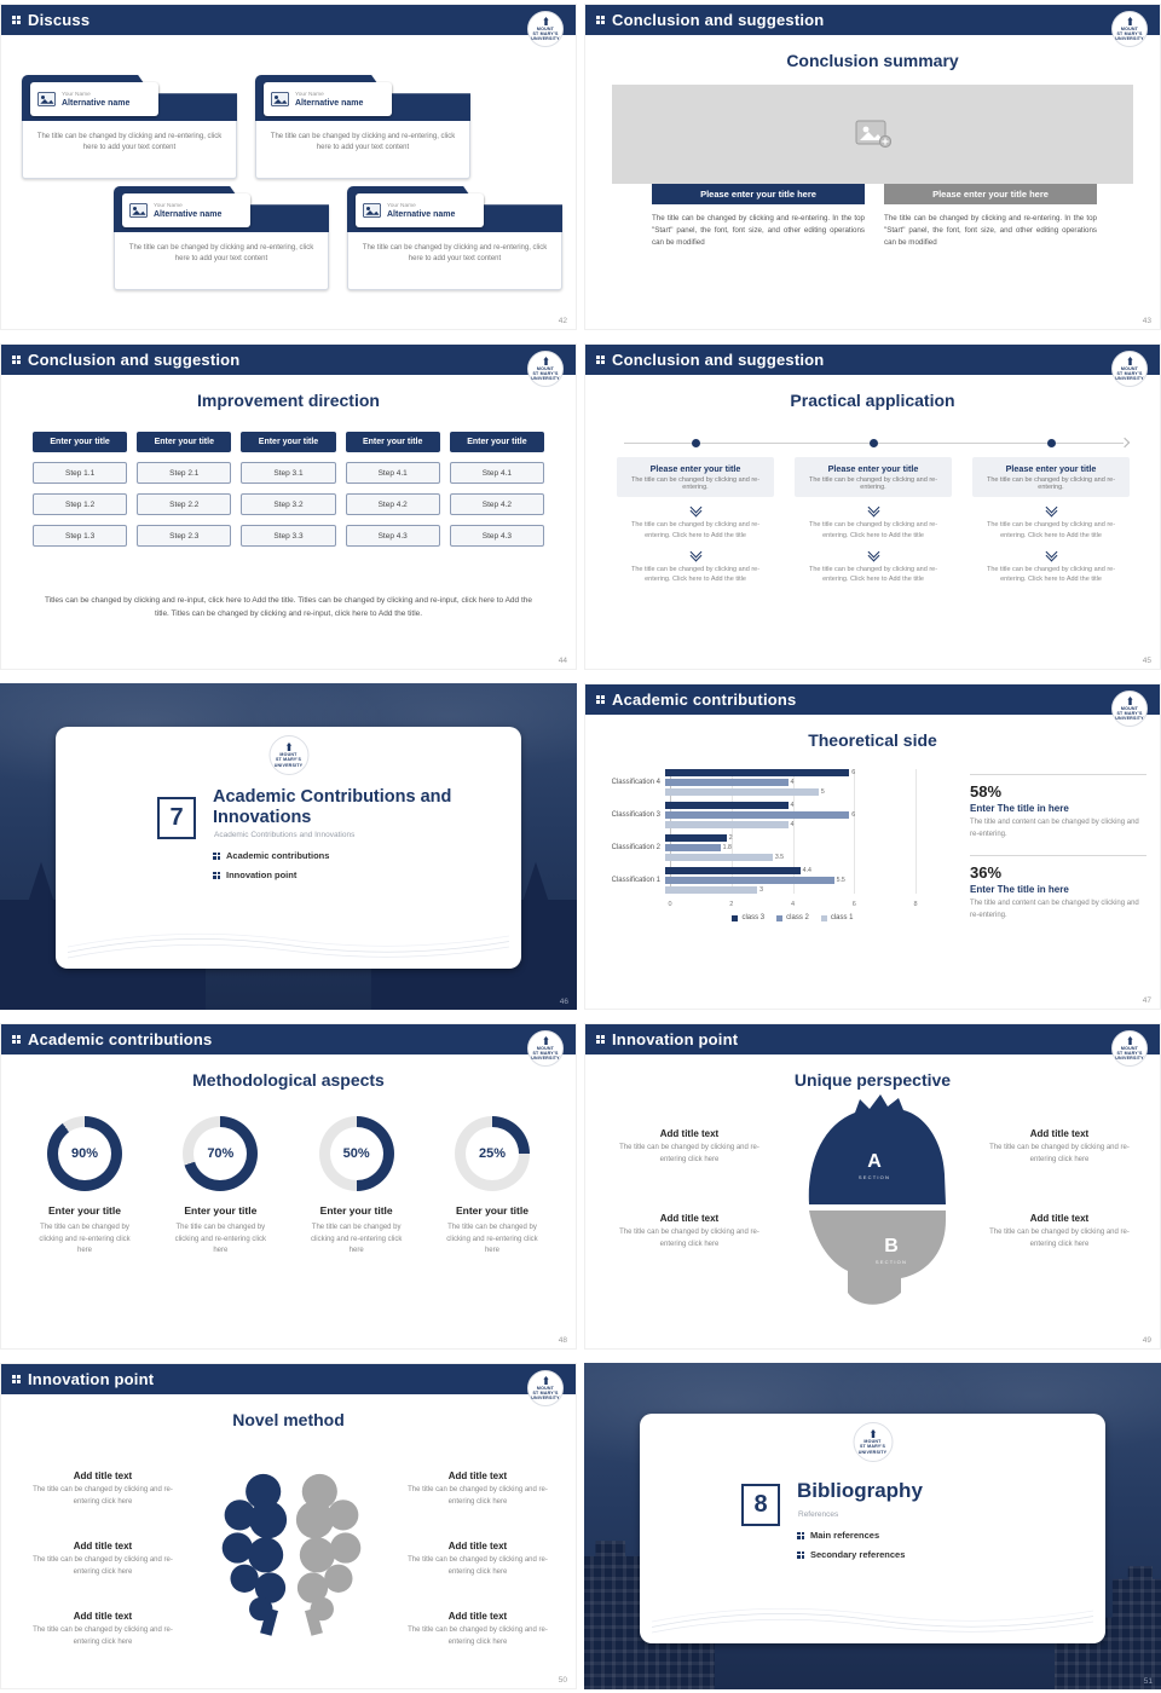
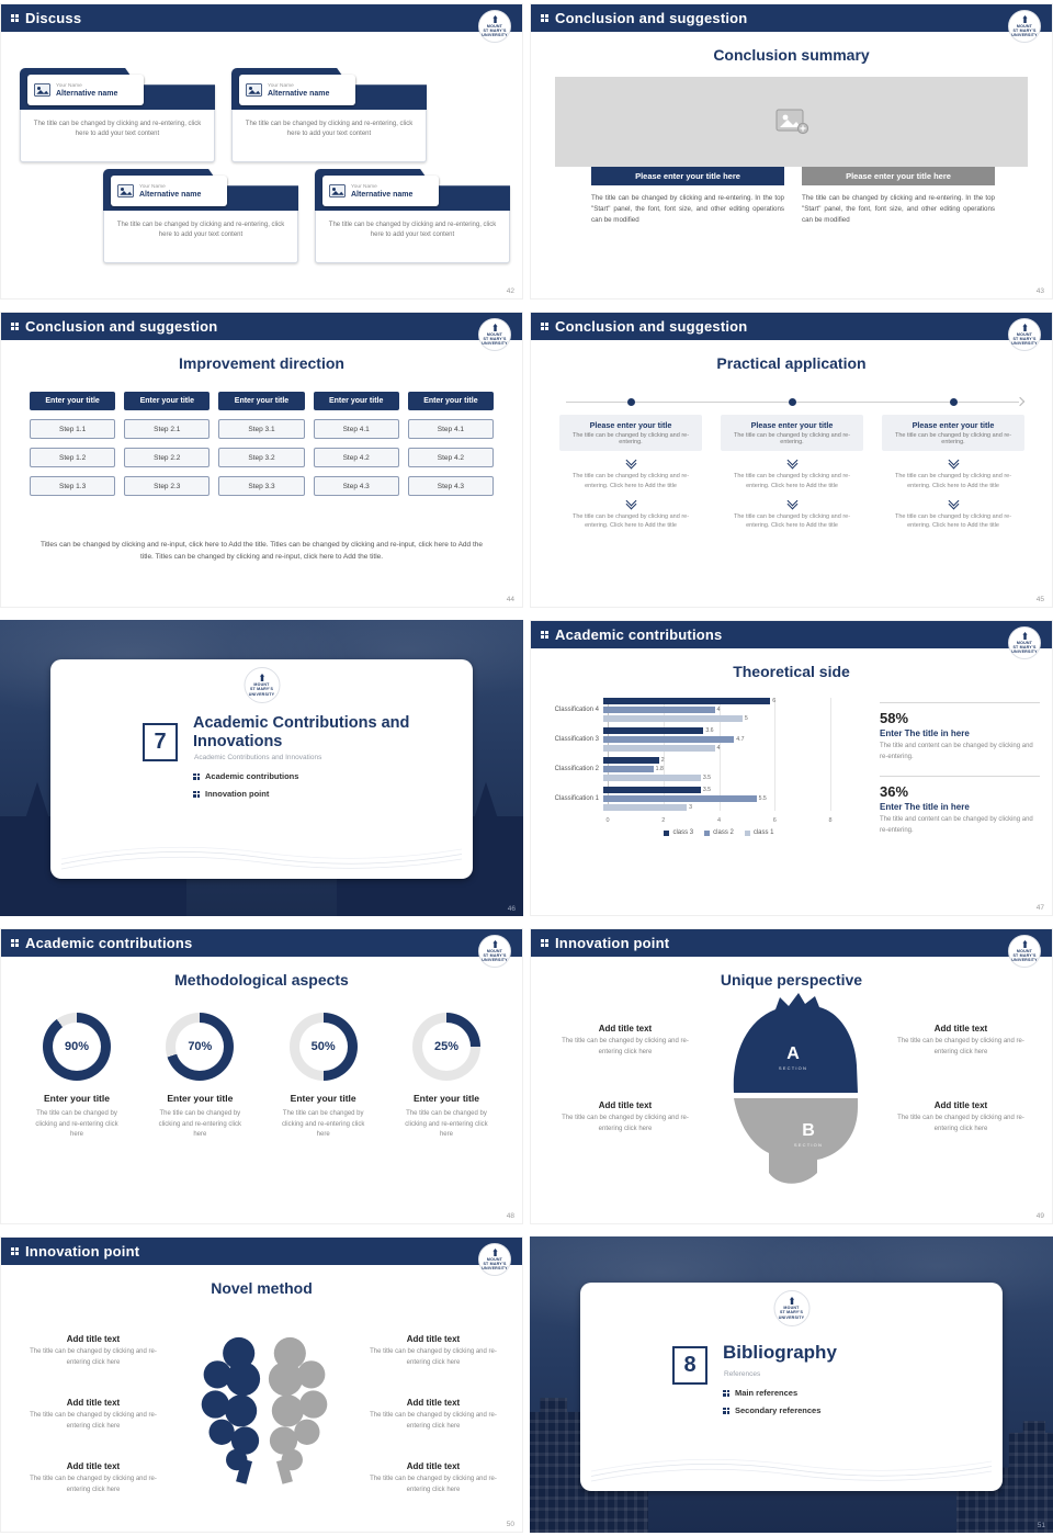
class 3/Classification 1: 4.4 -> 3.5
class 3/Classification 3: 4 -> 3.6
class 2/Classification 3: 6 -> 4.7
